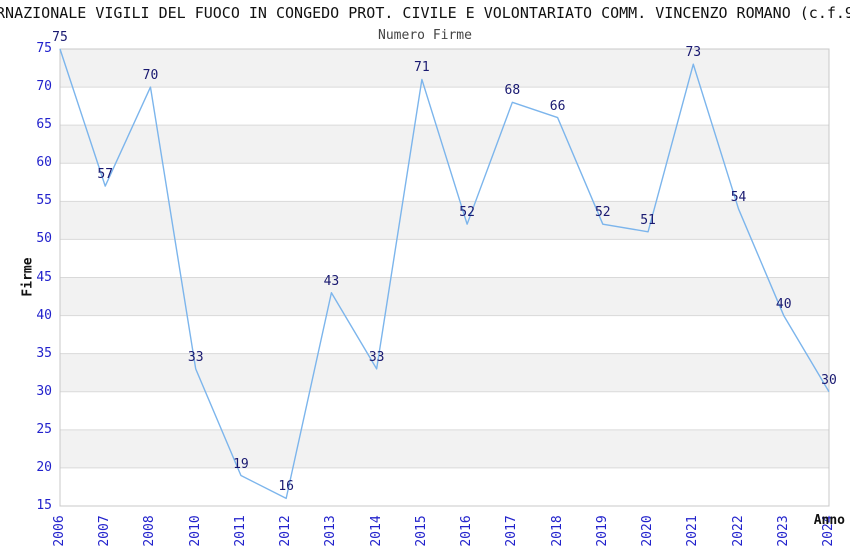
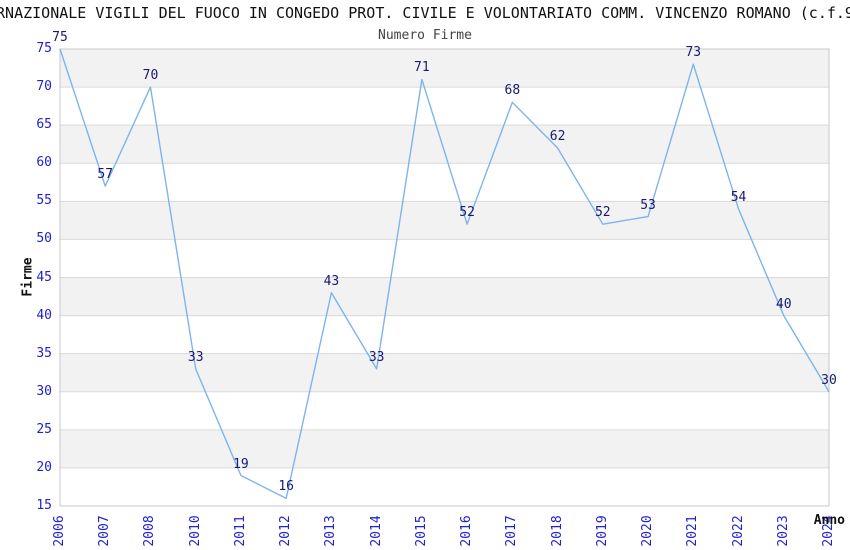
2018: 66 -> 62
2020: 51 -> 53
